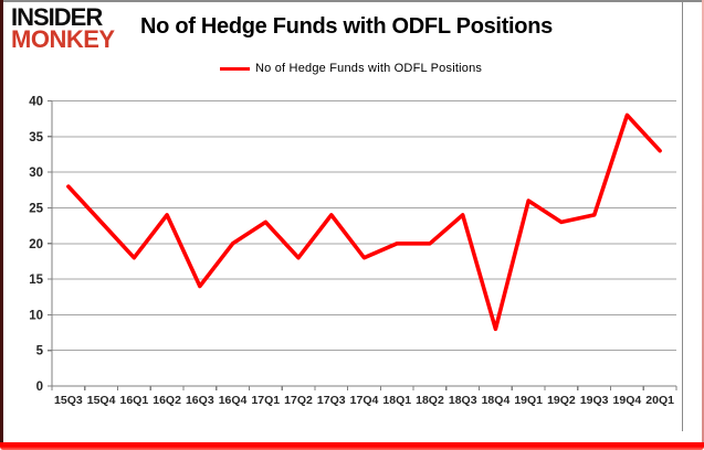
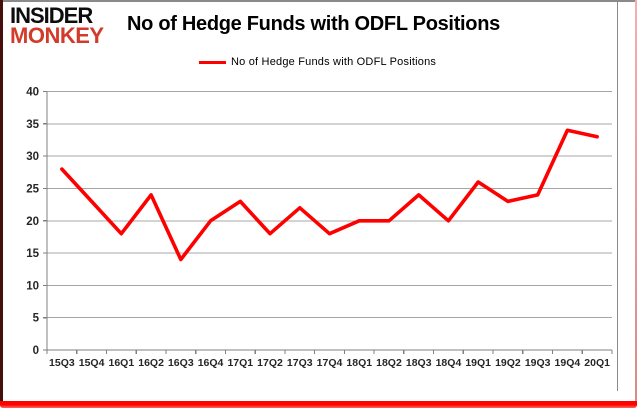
17Q3: 24 -> 22
18Q4: 8 -> 20
19Q4: 38 -> 34
